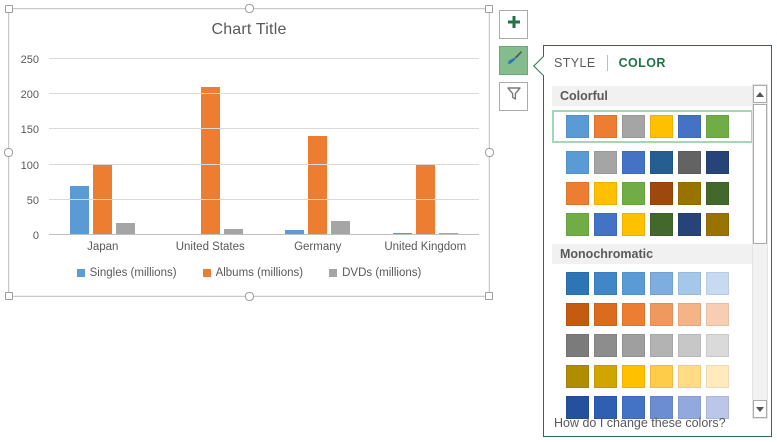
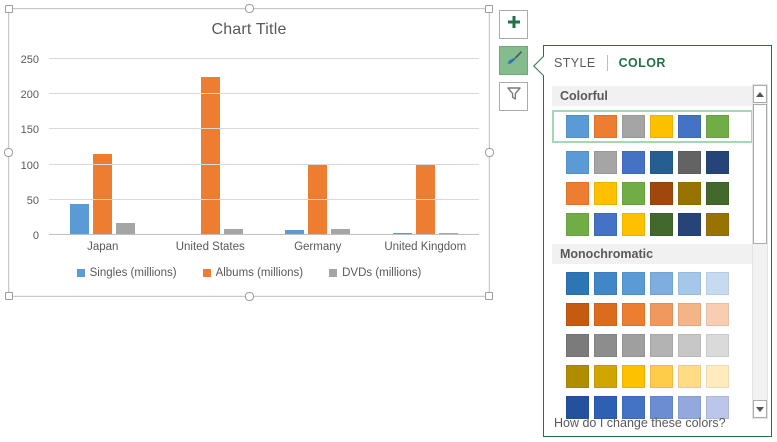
Singles (millions)/Japan: 70 -> 40
Albums (millions)/Japan: 100 -> 120
Albums (millions)/United States: 210 -> 220
Albums (millions)/Germany: 140 -> 100
DVDs (millions)/Germany: 20 -> 10
